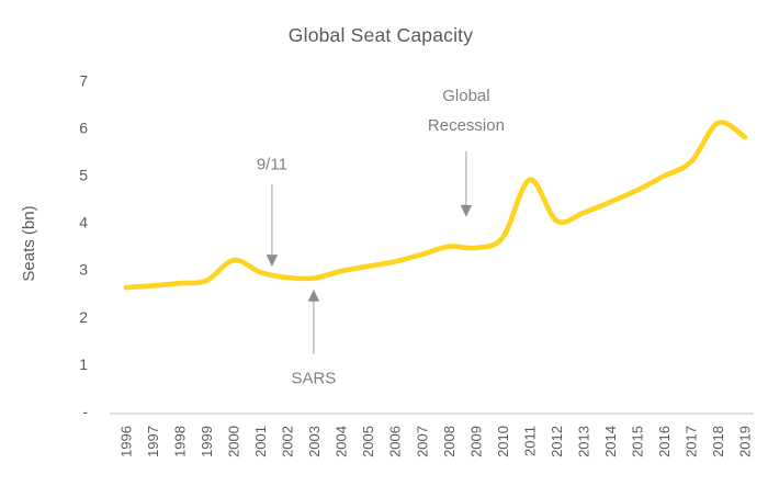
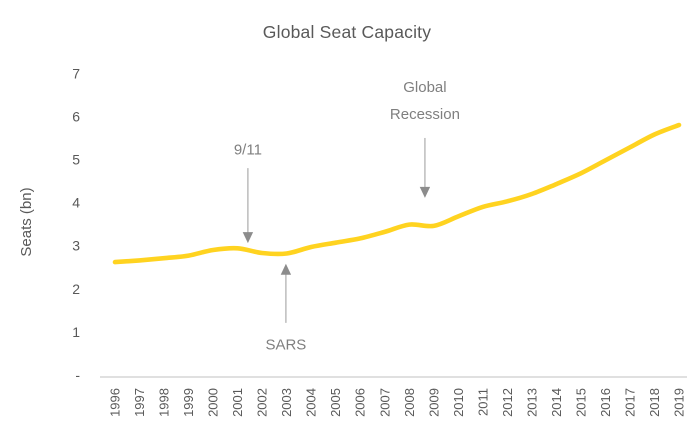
2000: 3.2 -> 2.9
2011: 4.9 -> 3.9
2018: 6.1 -> 5.6
